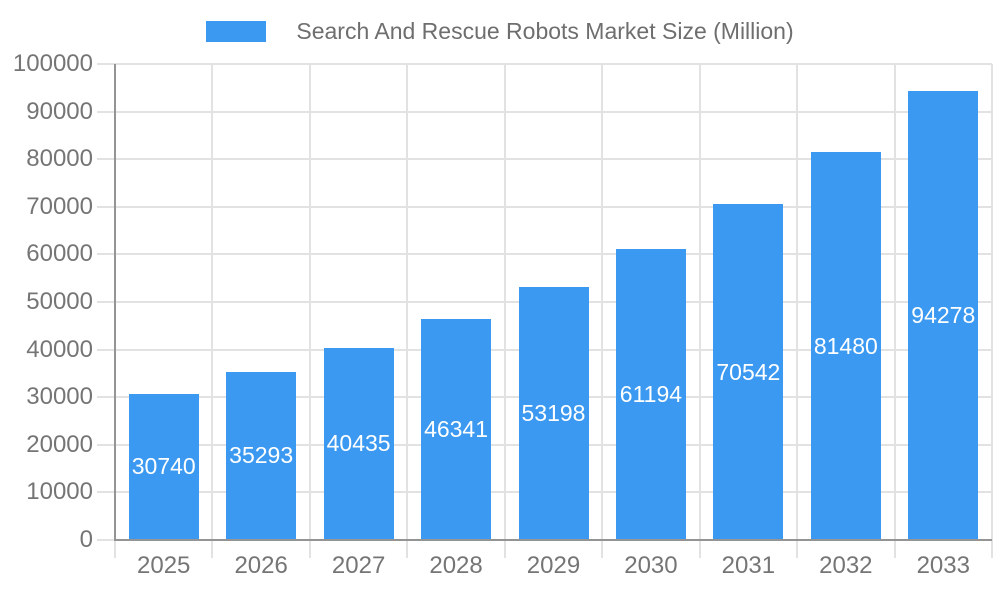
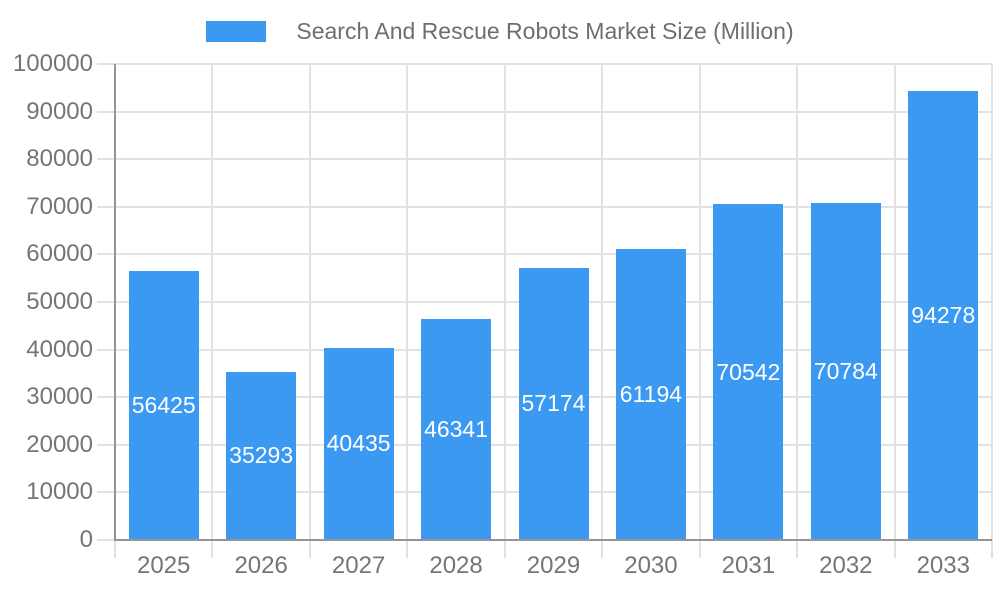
2025: 30740 -> 56425
2029: 53198 -> 57174
2032: 81480 -> 70784
